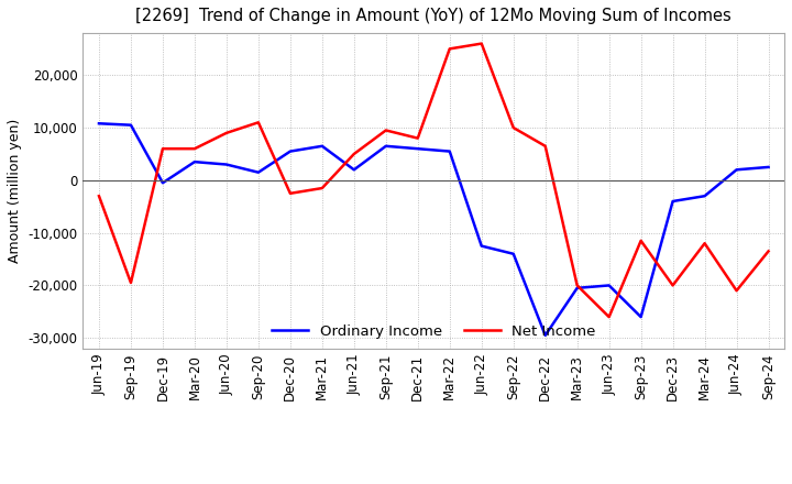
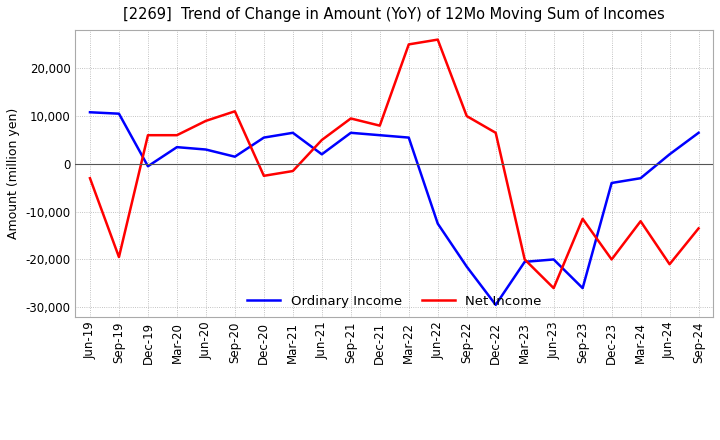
Ordinary Income/Sep-22: -14,000 -> -21,500
Ordinary Income/Sep-24: 2,500 -> 6,500
